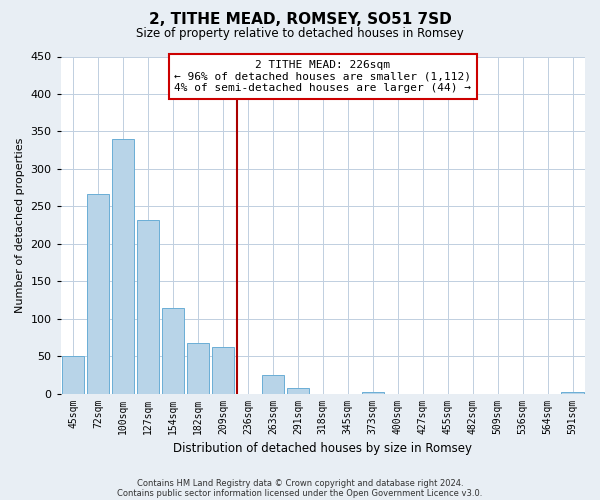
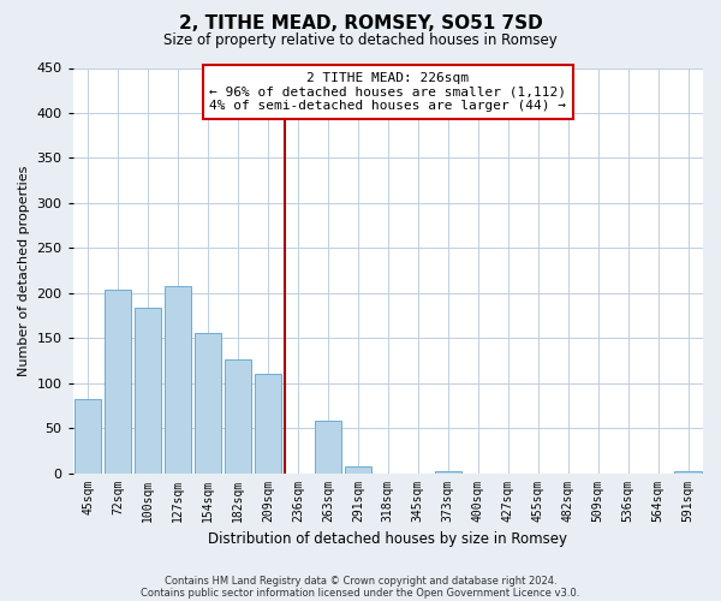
45sqm: 50 -> 82
72sqm: 267 -> 204
100sqm: 340 -> 184
127sqm: 232 -> 208
154sqm: 114 -> 156
182sqm: 68 -> 126
209sqm: 62 -> 110
263sqm: 25 -> 58
